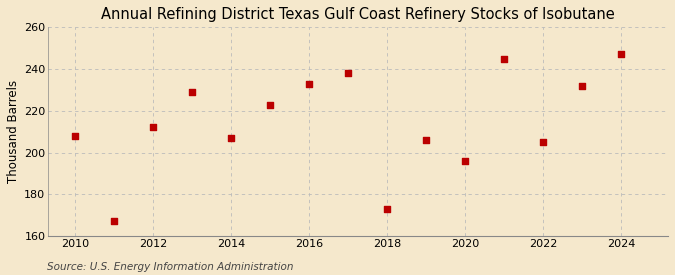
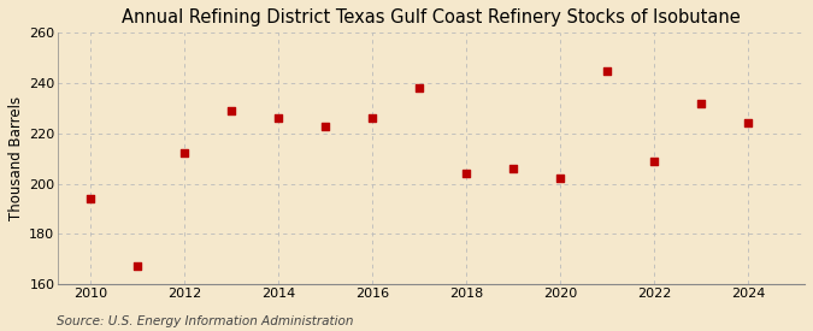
2010: 208 -> 194
2014: 207 -> 226
2016: 233 -> 226
2018: 173 -> 204
2020: 196 -> 202
2022: 205 -> 209
2024: 247 -> 224
